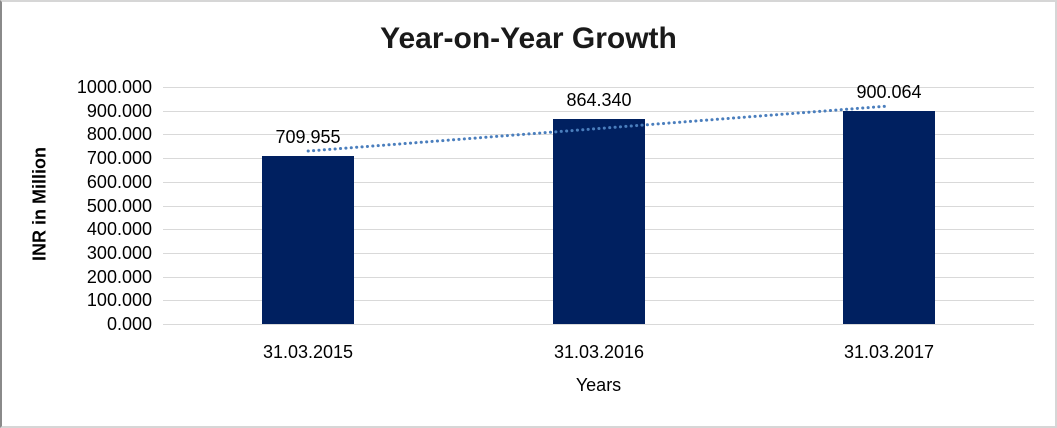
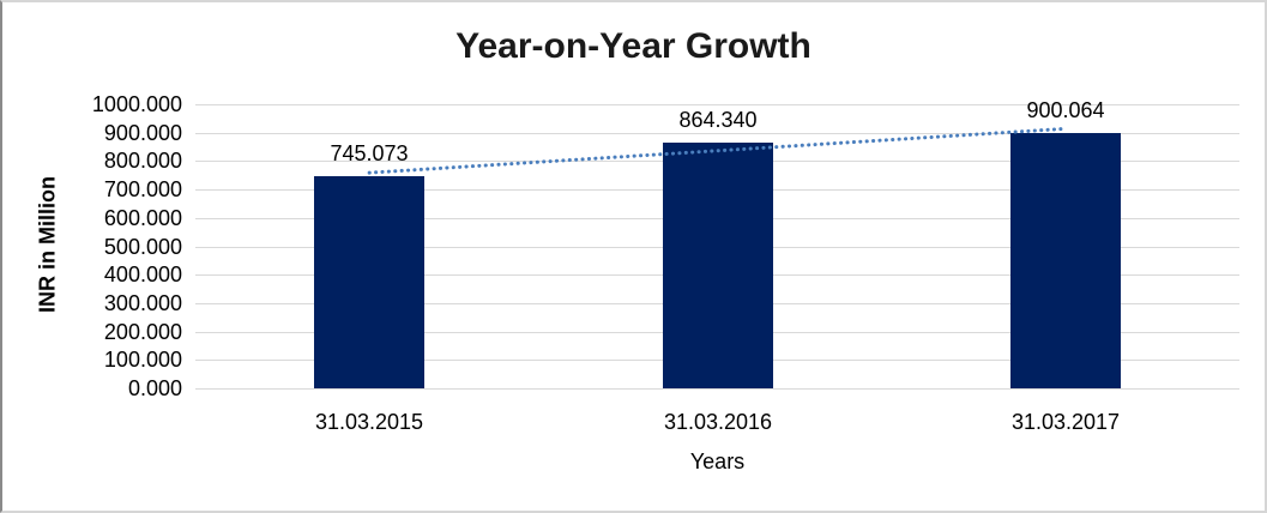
31.03.2015: 709.955 -> 745.073
